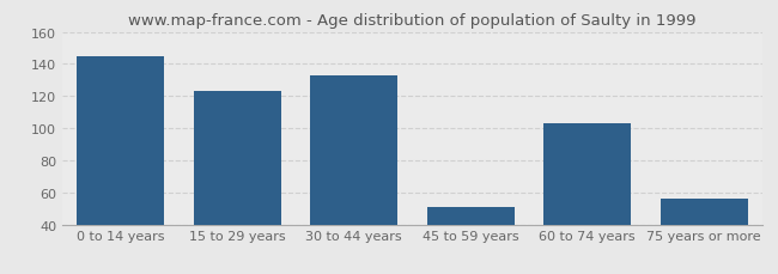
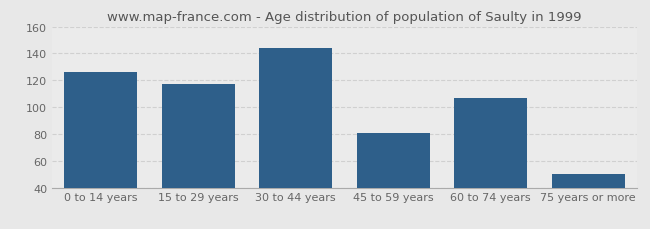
0 to 14 years: 145 -> 126
15 to 29 years: 123 -> 117
30 to 44 years: 133 -> 144
45 to 59 years: 51 -> 81
60 to 74 years: 103 -> 107
75 years or more: 56 -> 50
